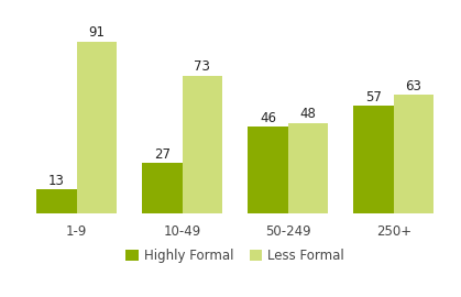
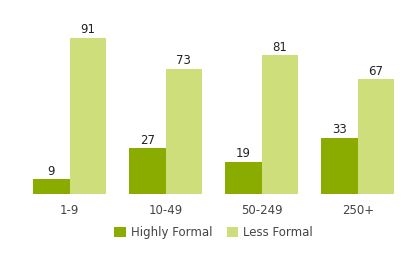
Highly Formal/1-9: 13 -> 9
Highly Formal/50-249: 46 -> 19
Less Formal/50-249: 48 -> 81
Highly Formal/250+: 57 -> 33
Less Formal/250+: 63 -> 67
